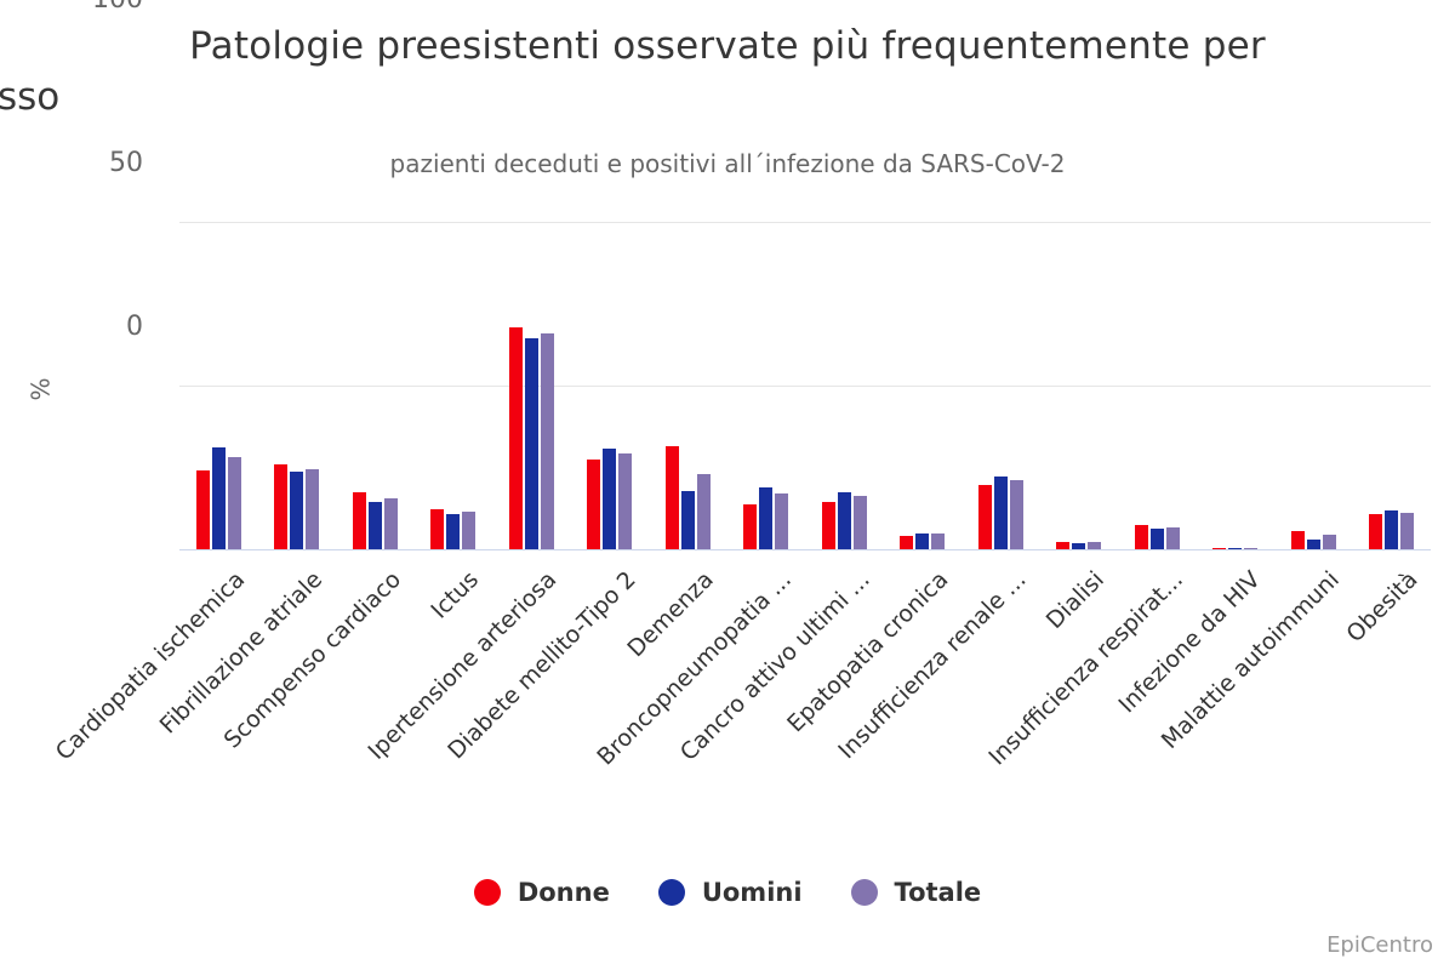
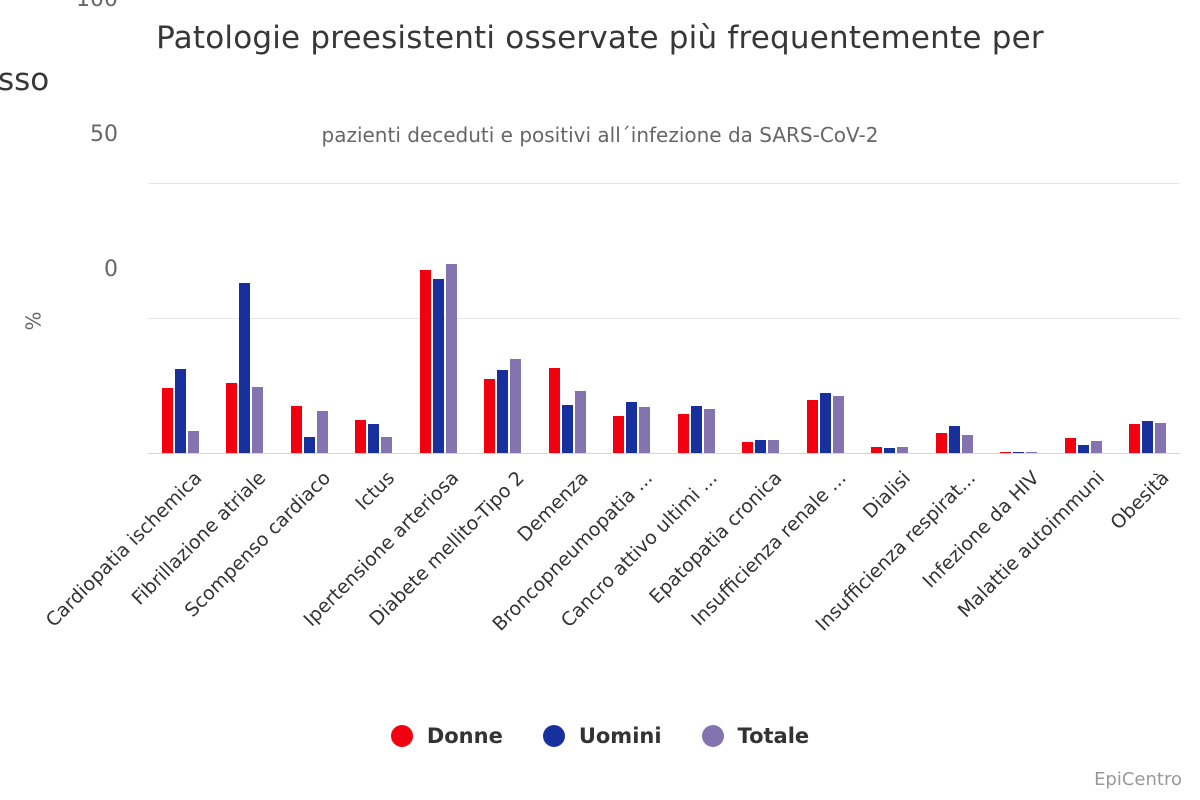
Totale/Cardiopatia ischemica: 28 -> 8
Uomini/Fibrillazione atriale: 24 -> 63
Uomini/Scompenso cardiaco: 14 -> 6
Totale/Ictus: 11 -> 6
Totale/Ipertensione arteriosa: 66 -> 70
Totale/Diabete mellito-Tipo 2: 29 -> 35
Uomini/Insufficienza respirat...: 6 -> 10
